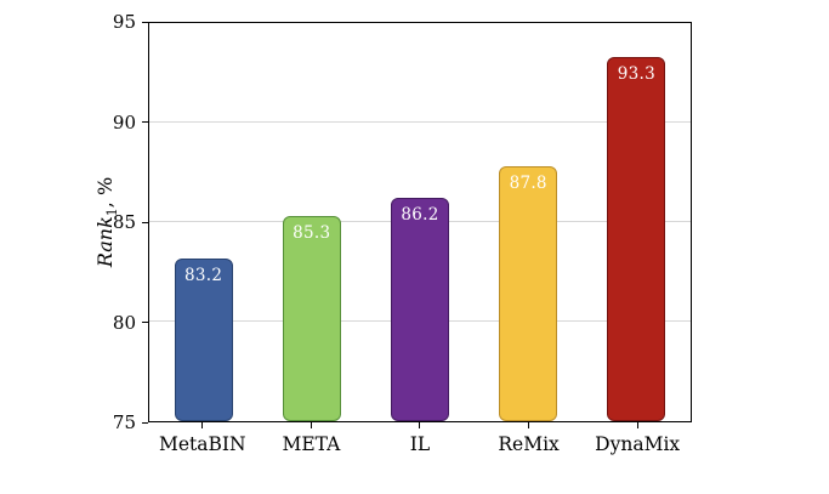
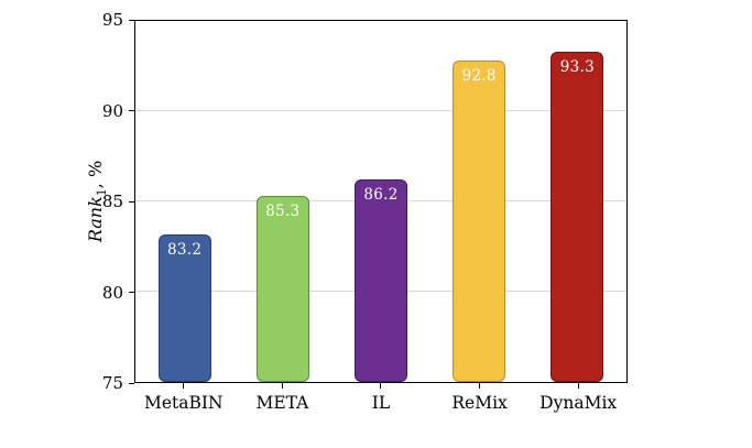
ReMix: 87.8 -> 92.8
